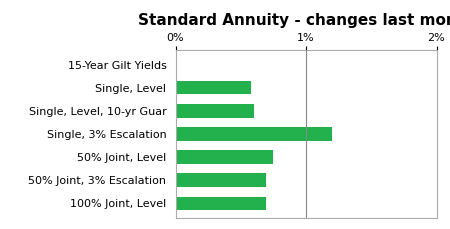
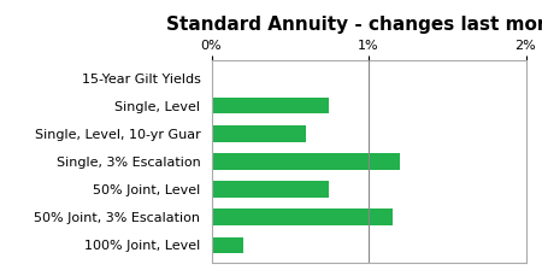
Single, Level: 0.58% -> 0.75%
50% Joint, 3% Escalation: 0.69% -> 1.15%
100% Joint, Level: 0.69% -> 0.20%
